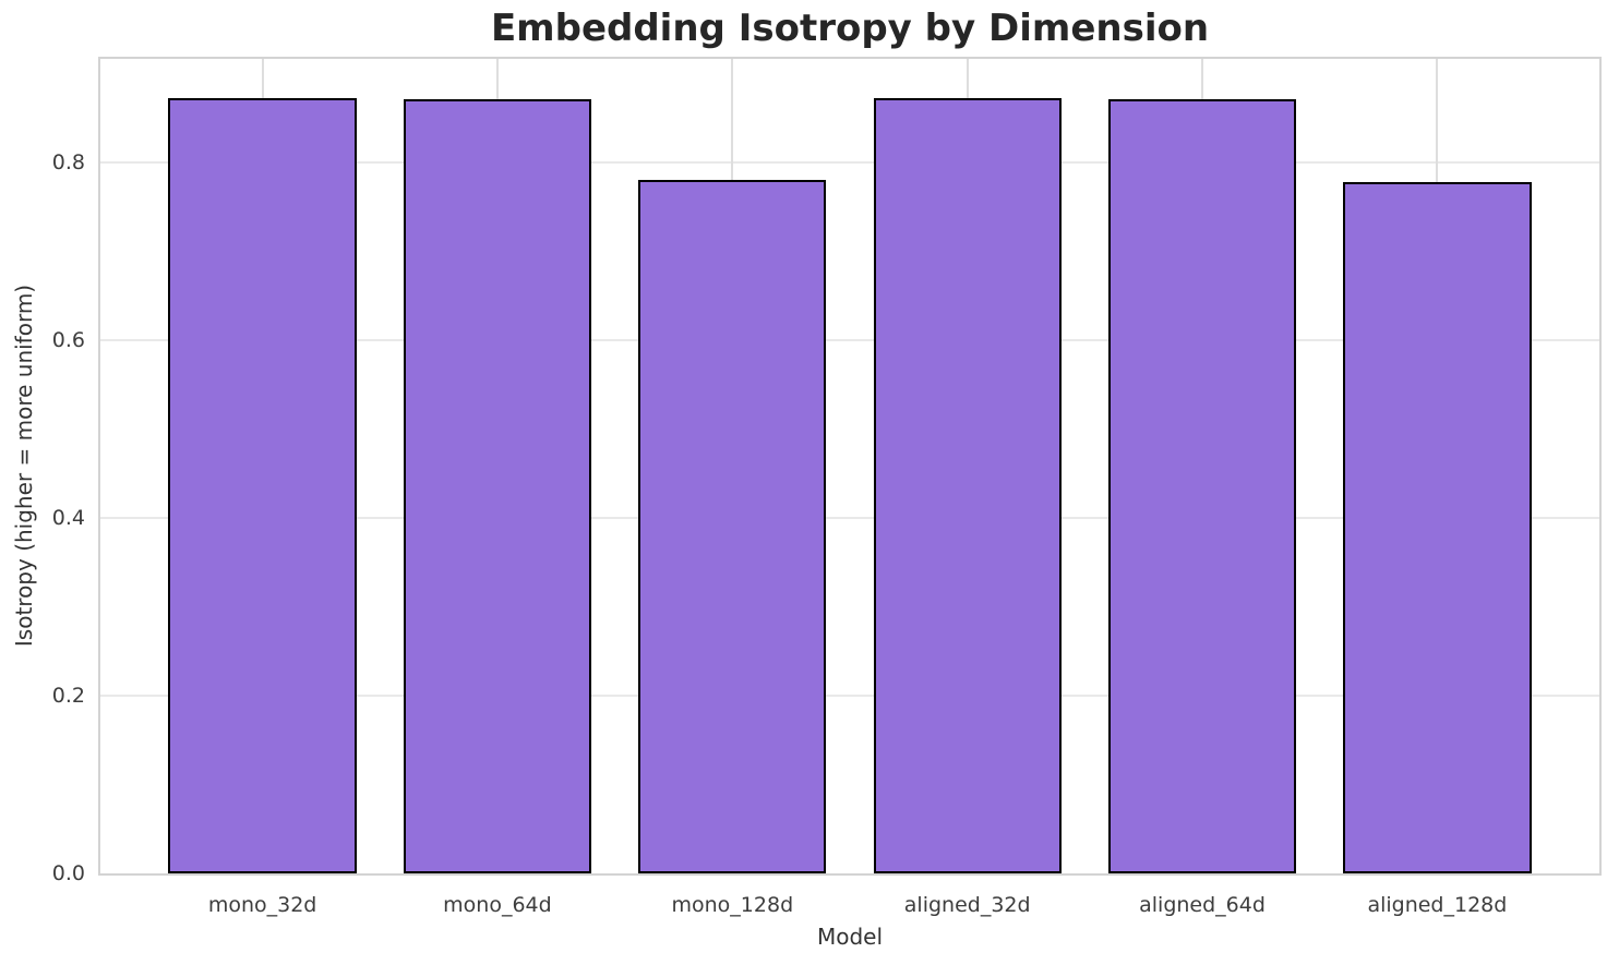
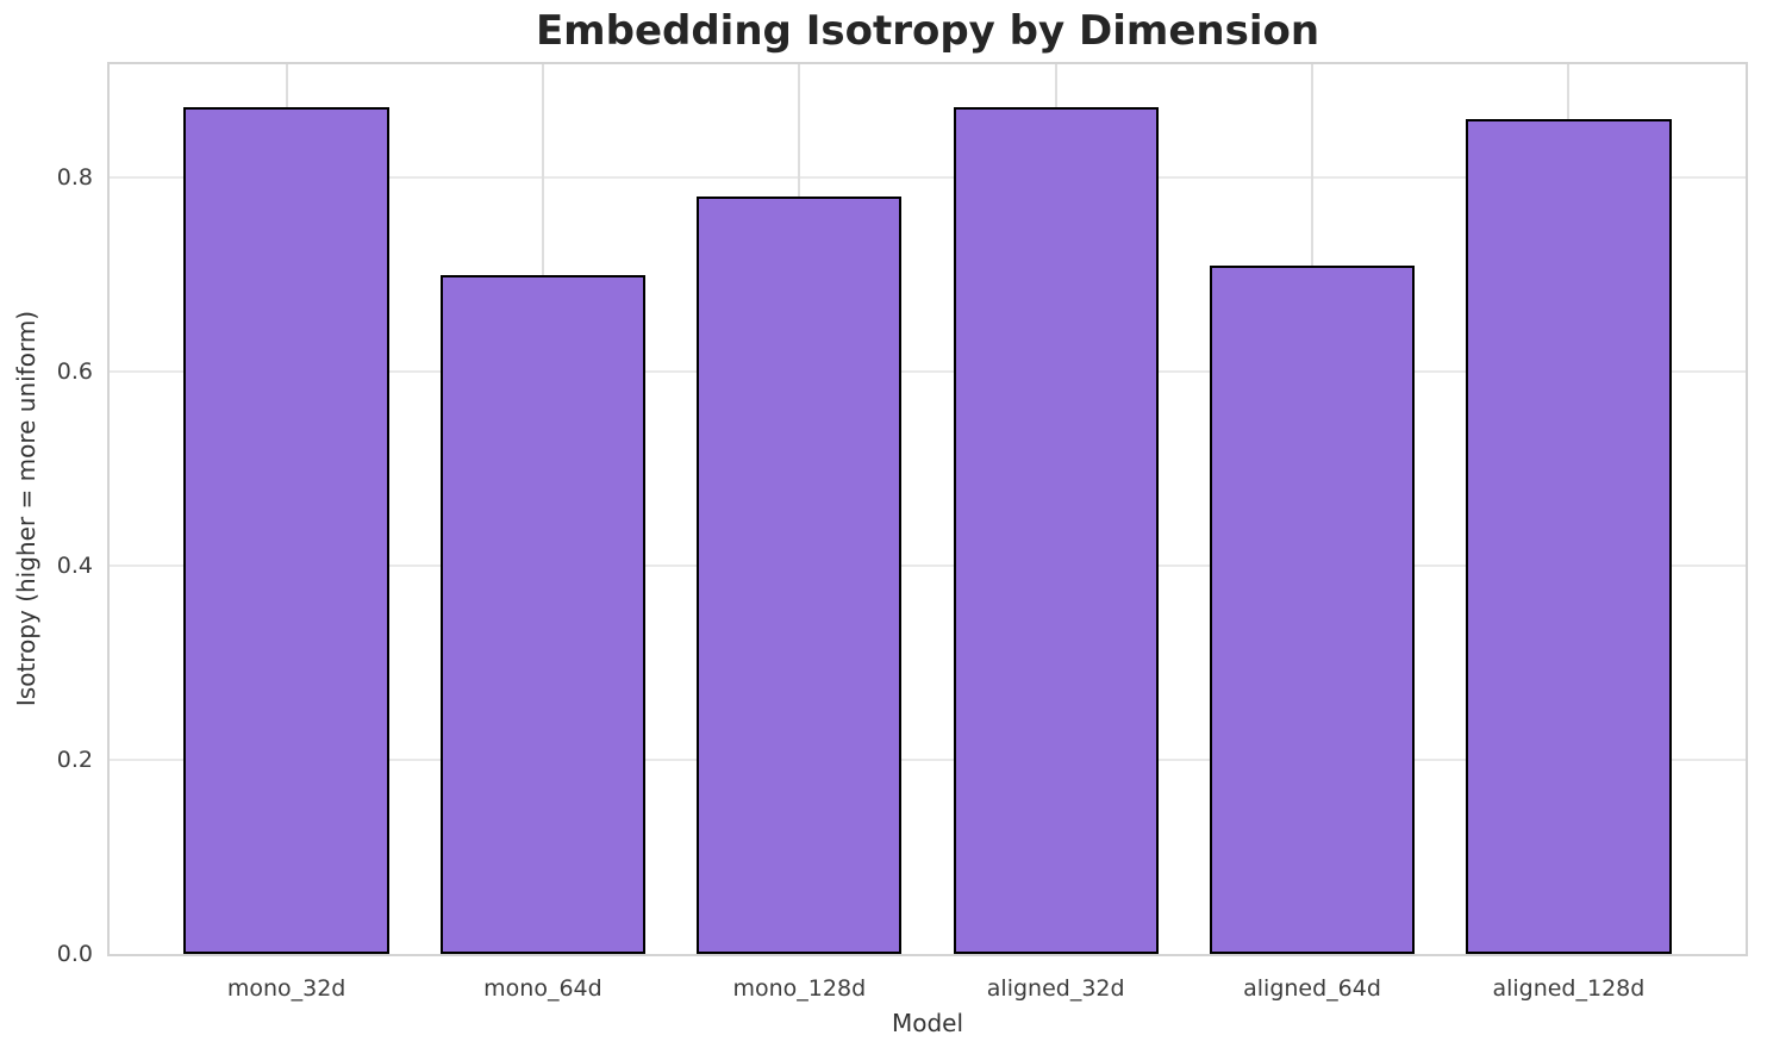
mono_64d: 0.87 -> 0.70
aligned_64d: 0.87 -> 0.71
aligned_128d: 0.78 -> 0.86
